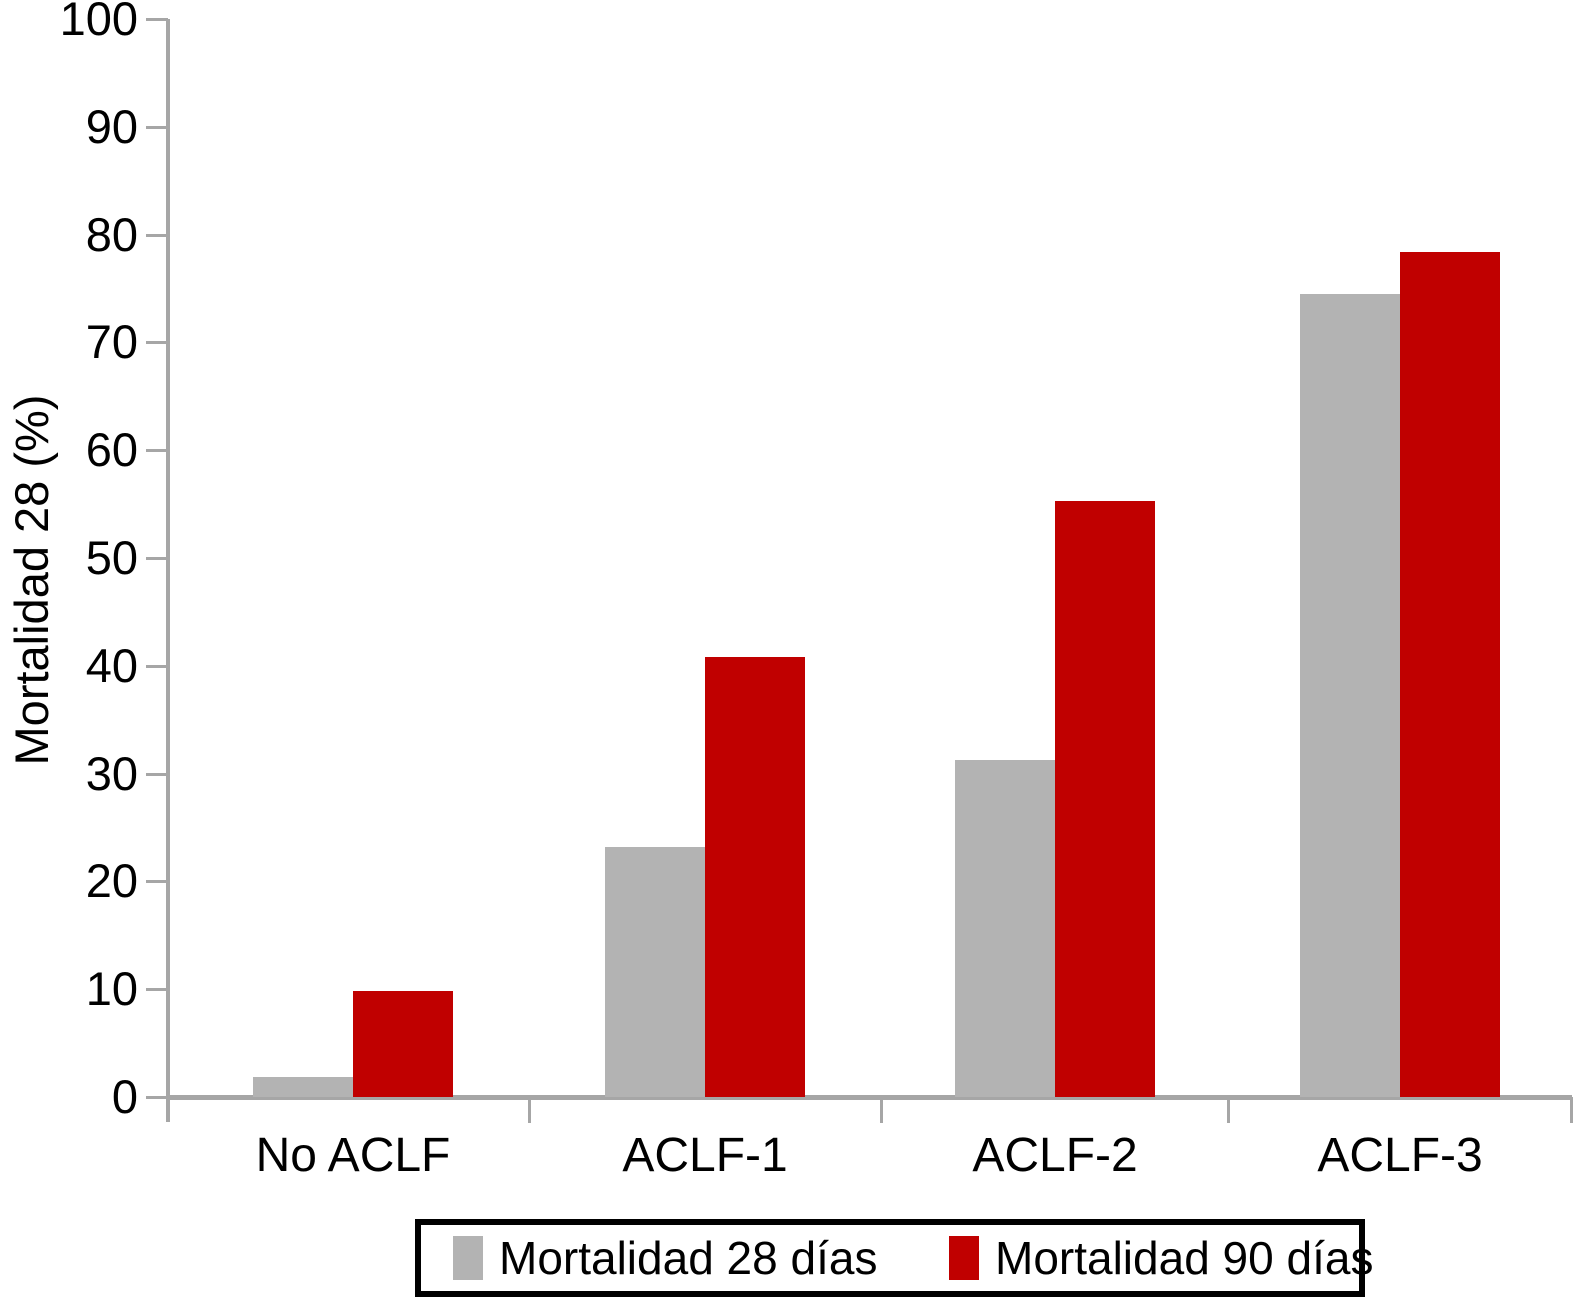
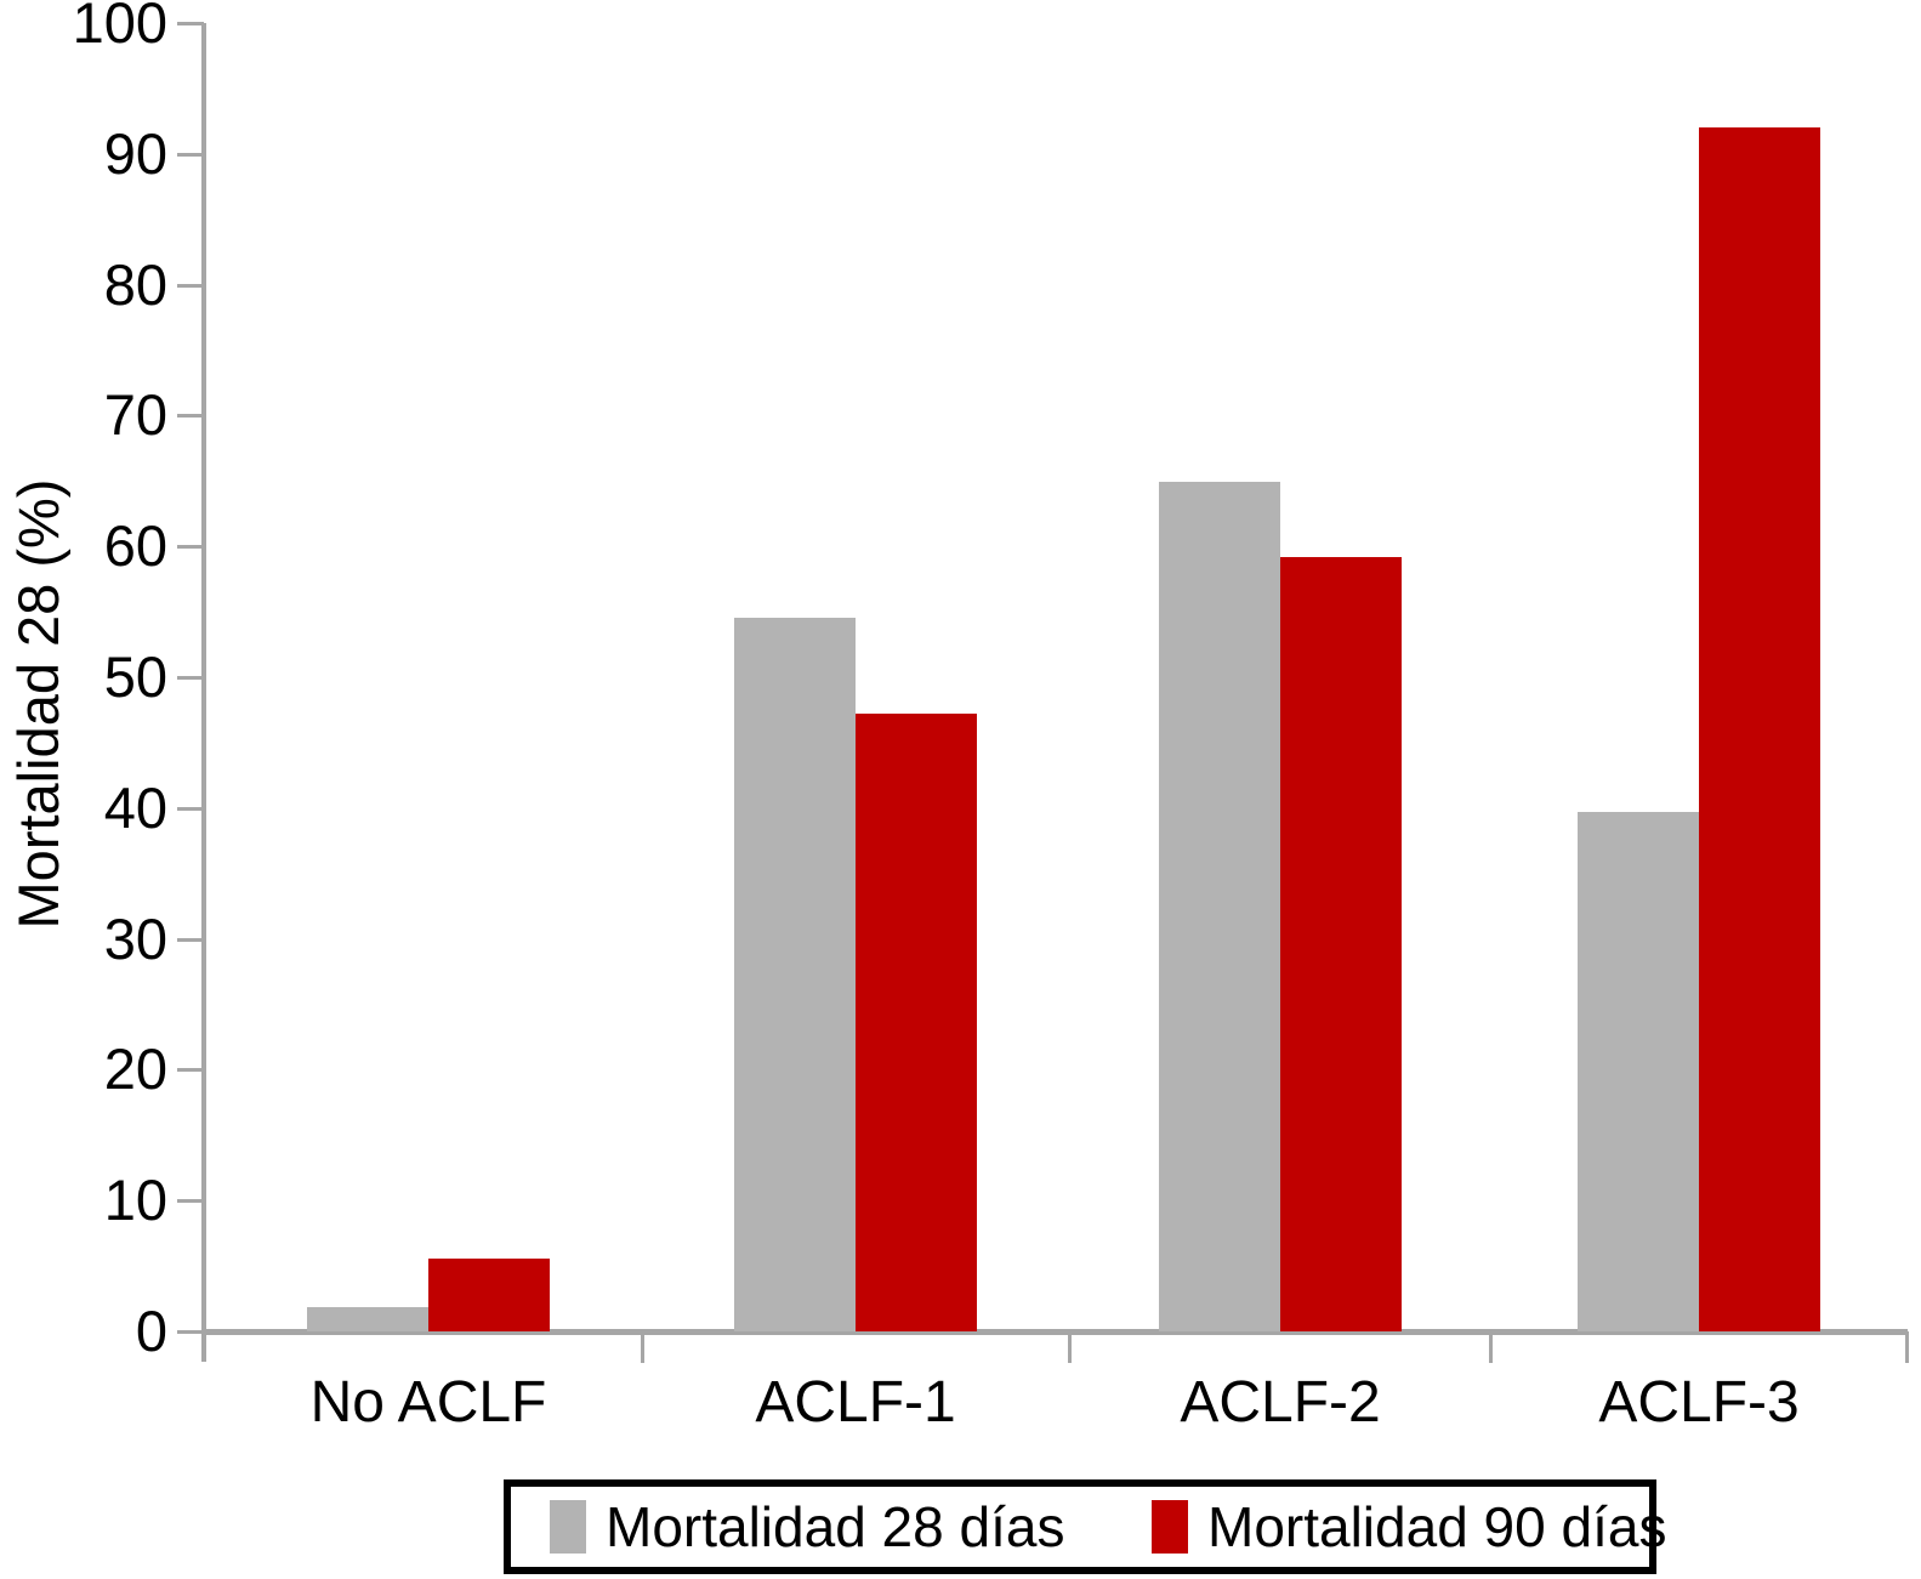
Mortalidad 90 días/No ACLF: 9.8 -> 5.6
Mortalidad 28 días/ACLF-1: 23.2 -> 54.5
Mortalidad 90 días/ACLF-1: 40.8 -> 47.2
Mortalidad 28 días/ACLF-2: 31.3 -> 64.9
Mortalidad 90 días/ACLF-2: 55.3 -> 59.2
Mortalidad 28 días/ACLF-3: 74.5 -> 39.7
Mortalidad 90 días/ACLF-3: 78.4 -> 92.0
